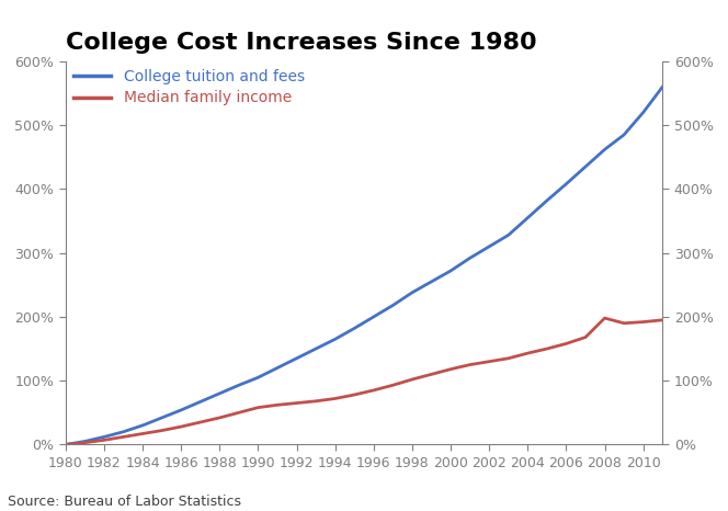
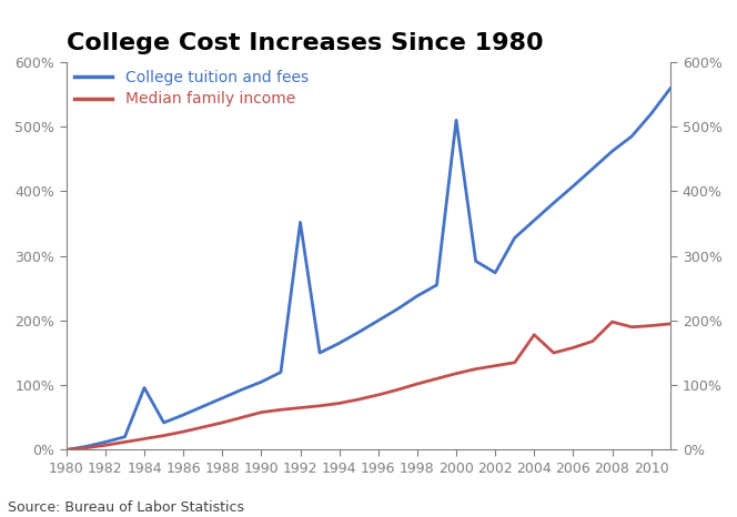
College tuition and fees/1984: 30% -> 96%
College tuition and fees/1992: 135% -> 352%
College tuition and fees/2000: 272% -> 510%
College tuition and fees/2002: 310% -> 274%
Median family income/2004: 143% -> 178%
